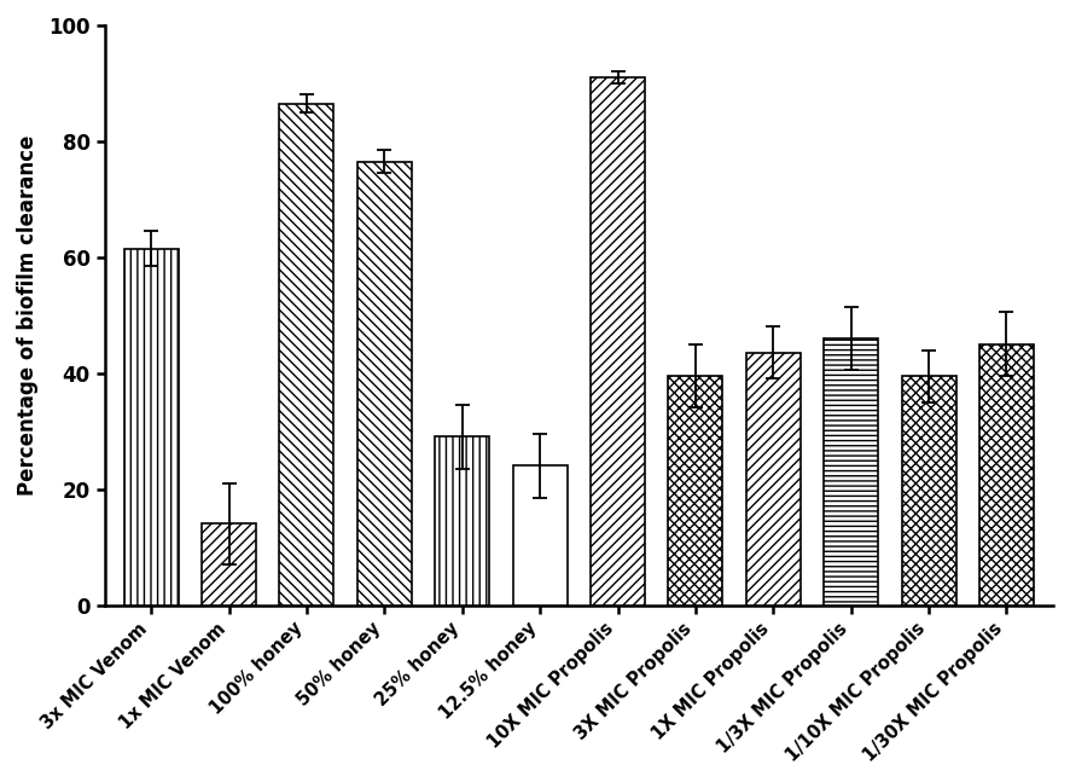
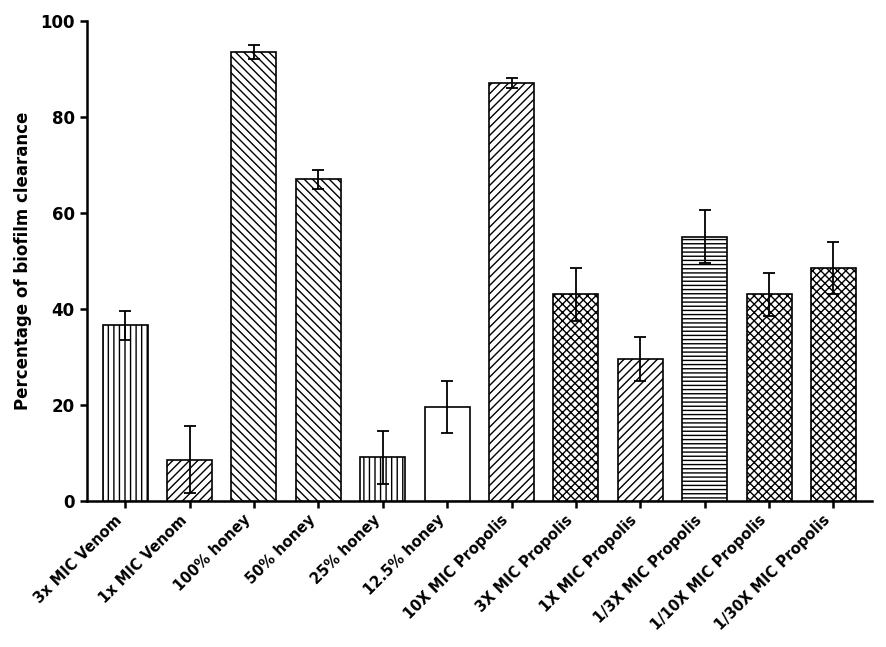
3x MIC Venom: 61.5 -> 36.5
1x MIC Venom: 14.0 -> 8.5
100% honey: 86.5 -> 93.5
50% honey: 76.5 -> 67.0
25% honey: 29.0 -> 9.0
12.5% honey: 24.0 -> 19.5
10X MIC Propolis: 91.0 -> 87.0
3X MIC Propolis: 39.5 -> 43.0
1X MIC Propolis: 43.5 -> 29.5
1/3X MIC Propolis: 46.0 -> 55.0
1/10X MIC Propolis: 39.5 -> 43.0
1/30X MIC Propolis: 45.0 -> 48.5
